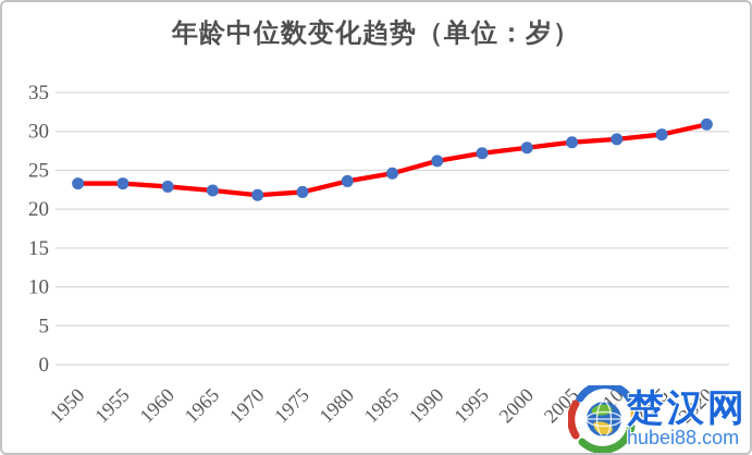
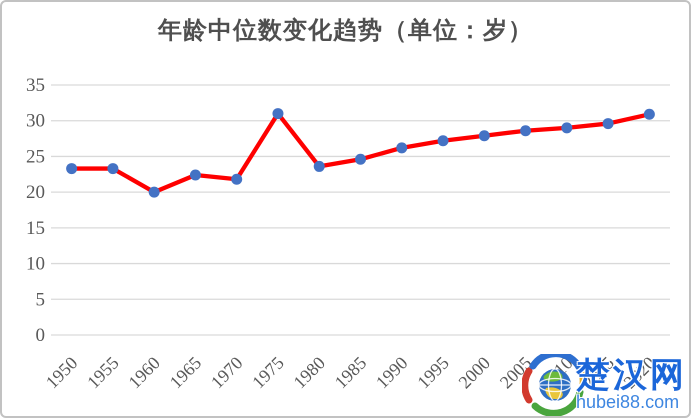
1960: 23 -> 20
1975: 22 -> 31
